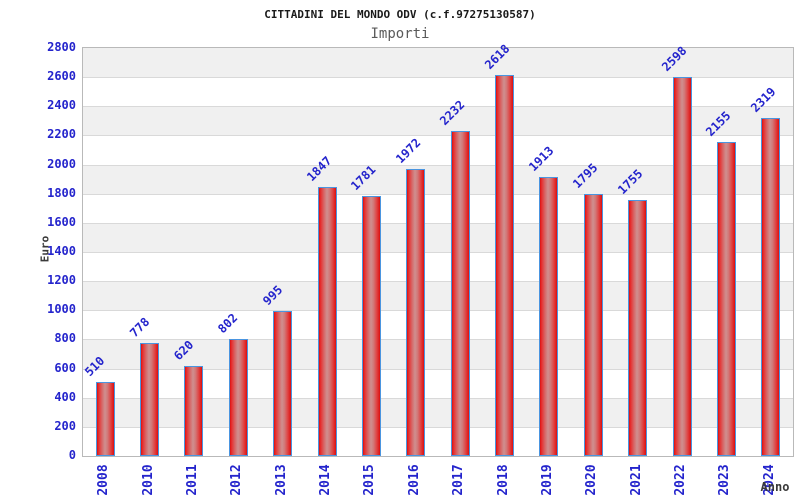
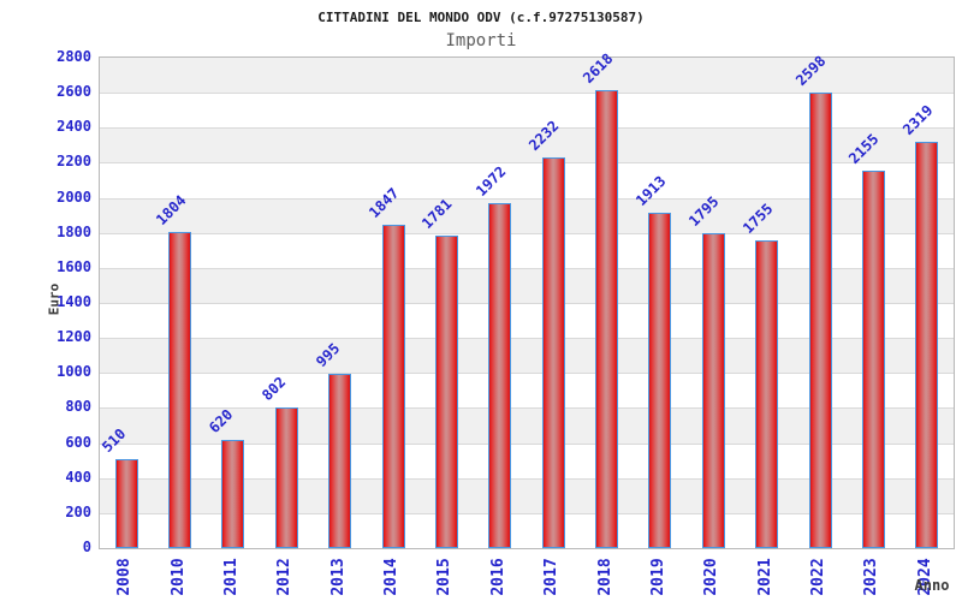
2010: 778 -> 1804
